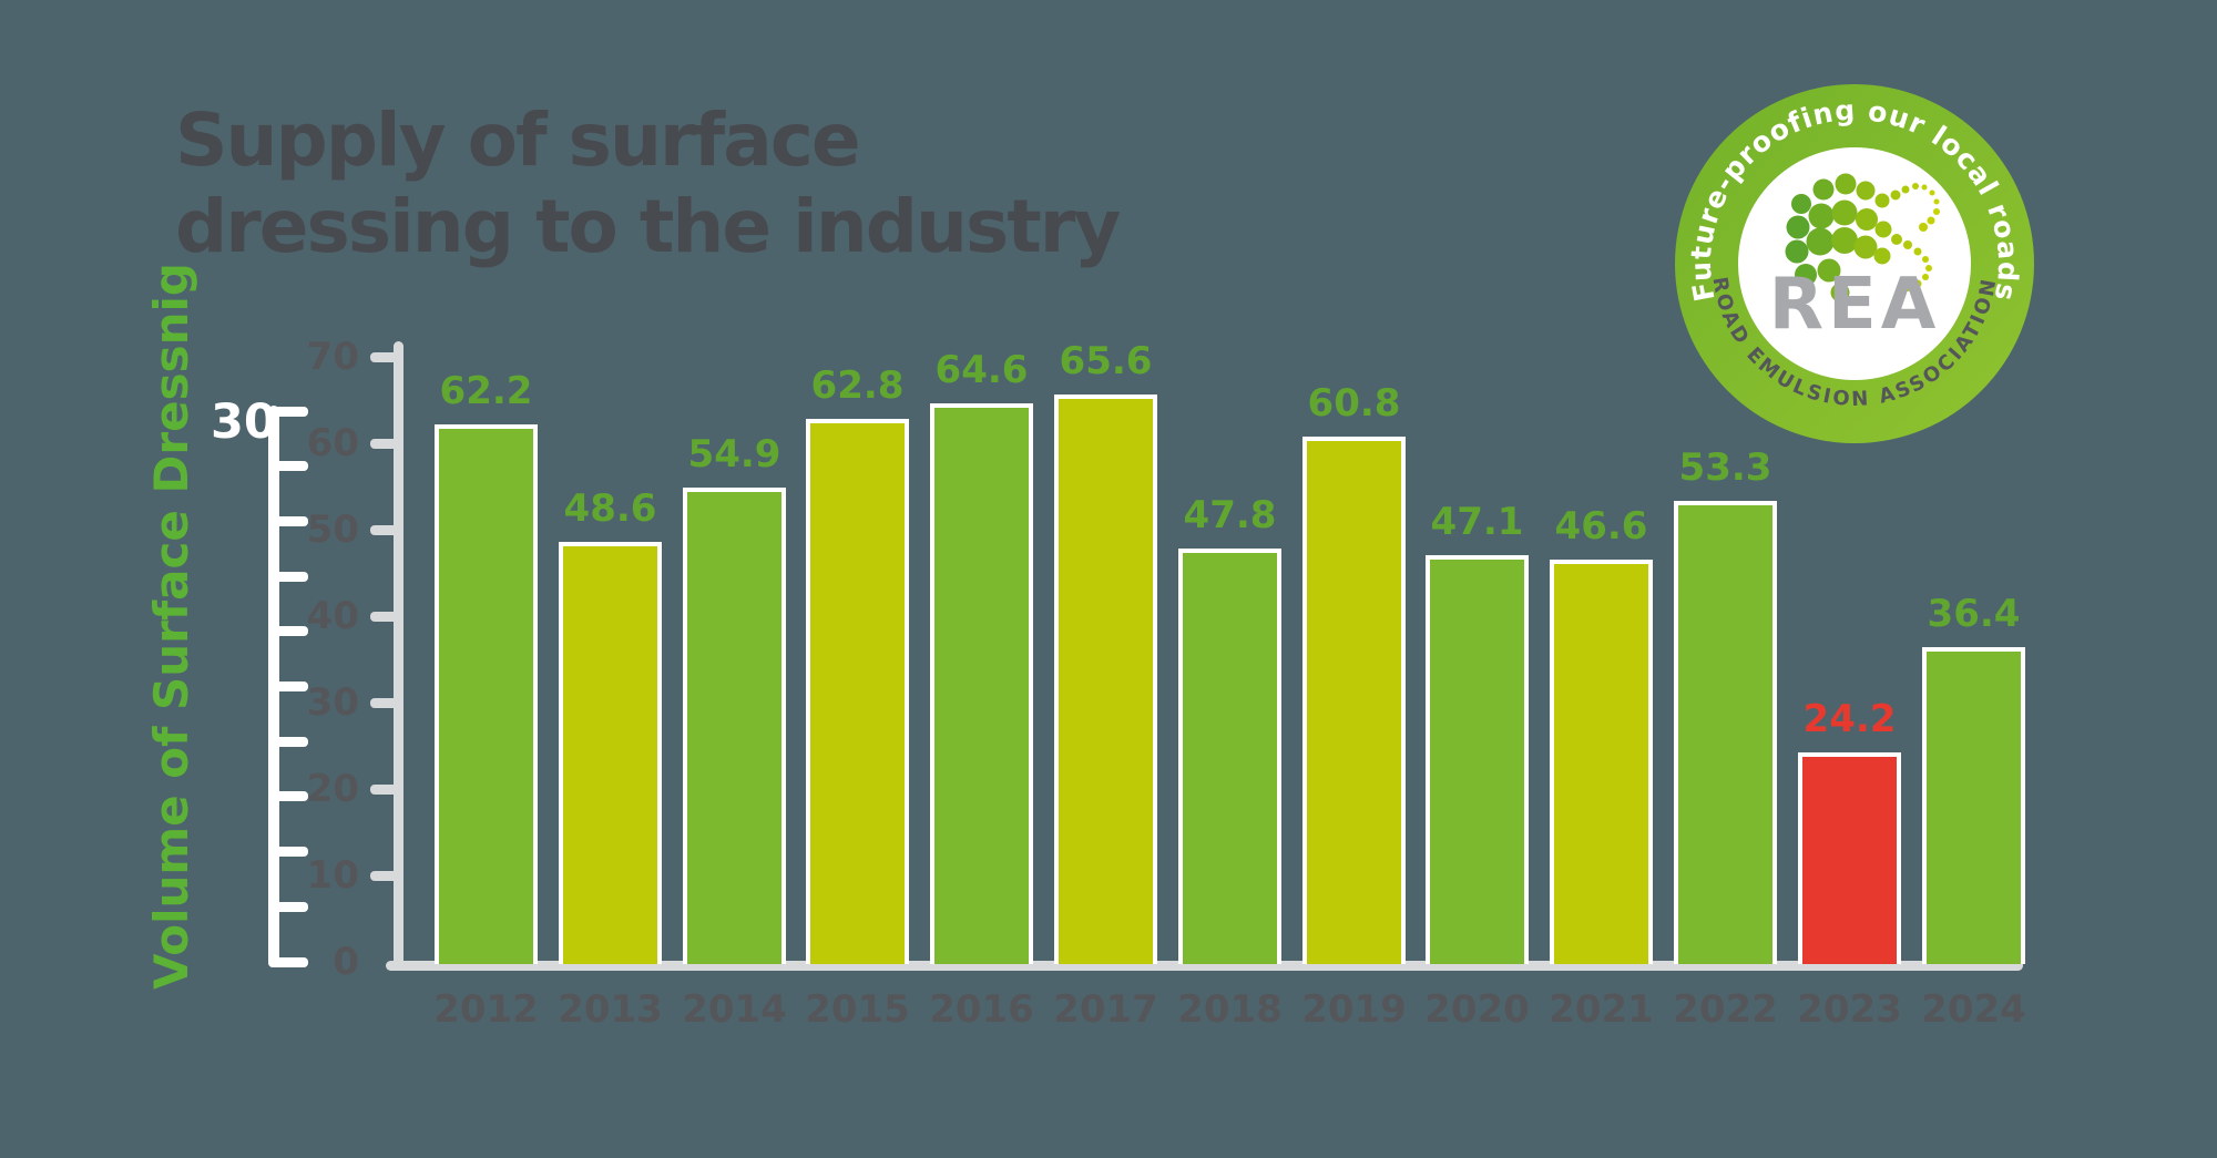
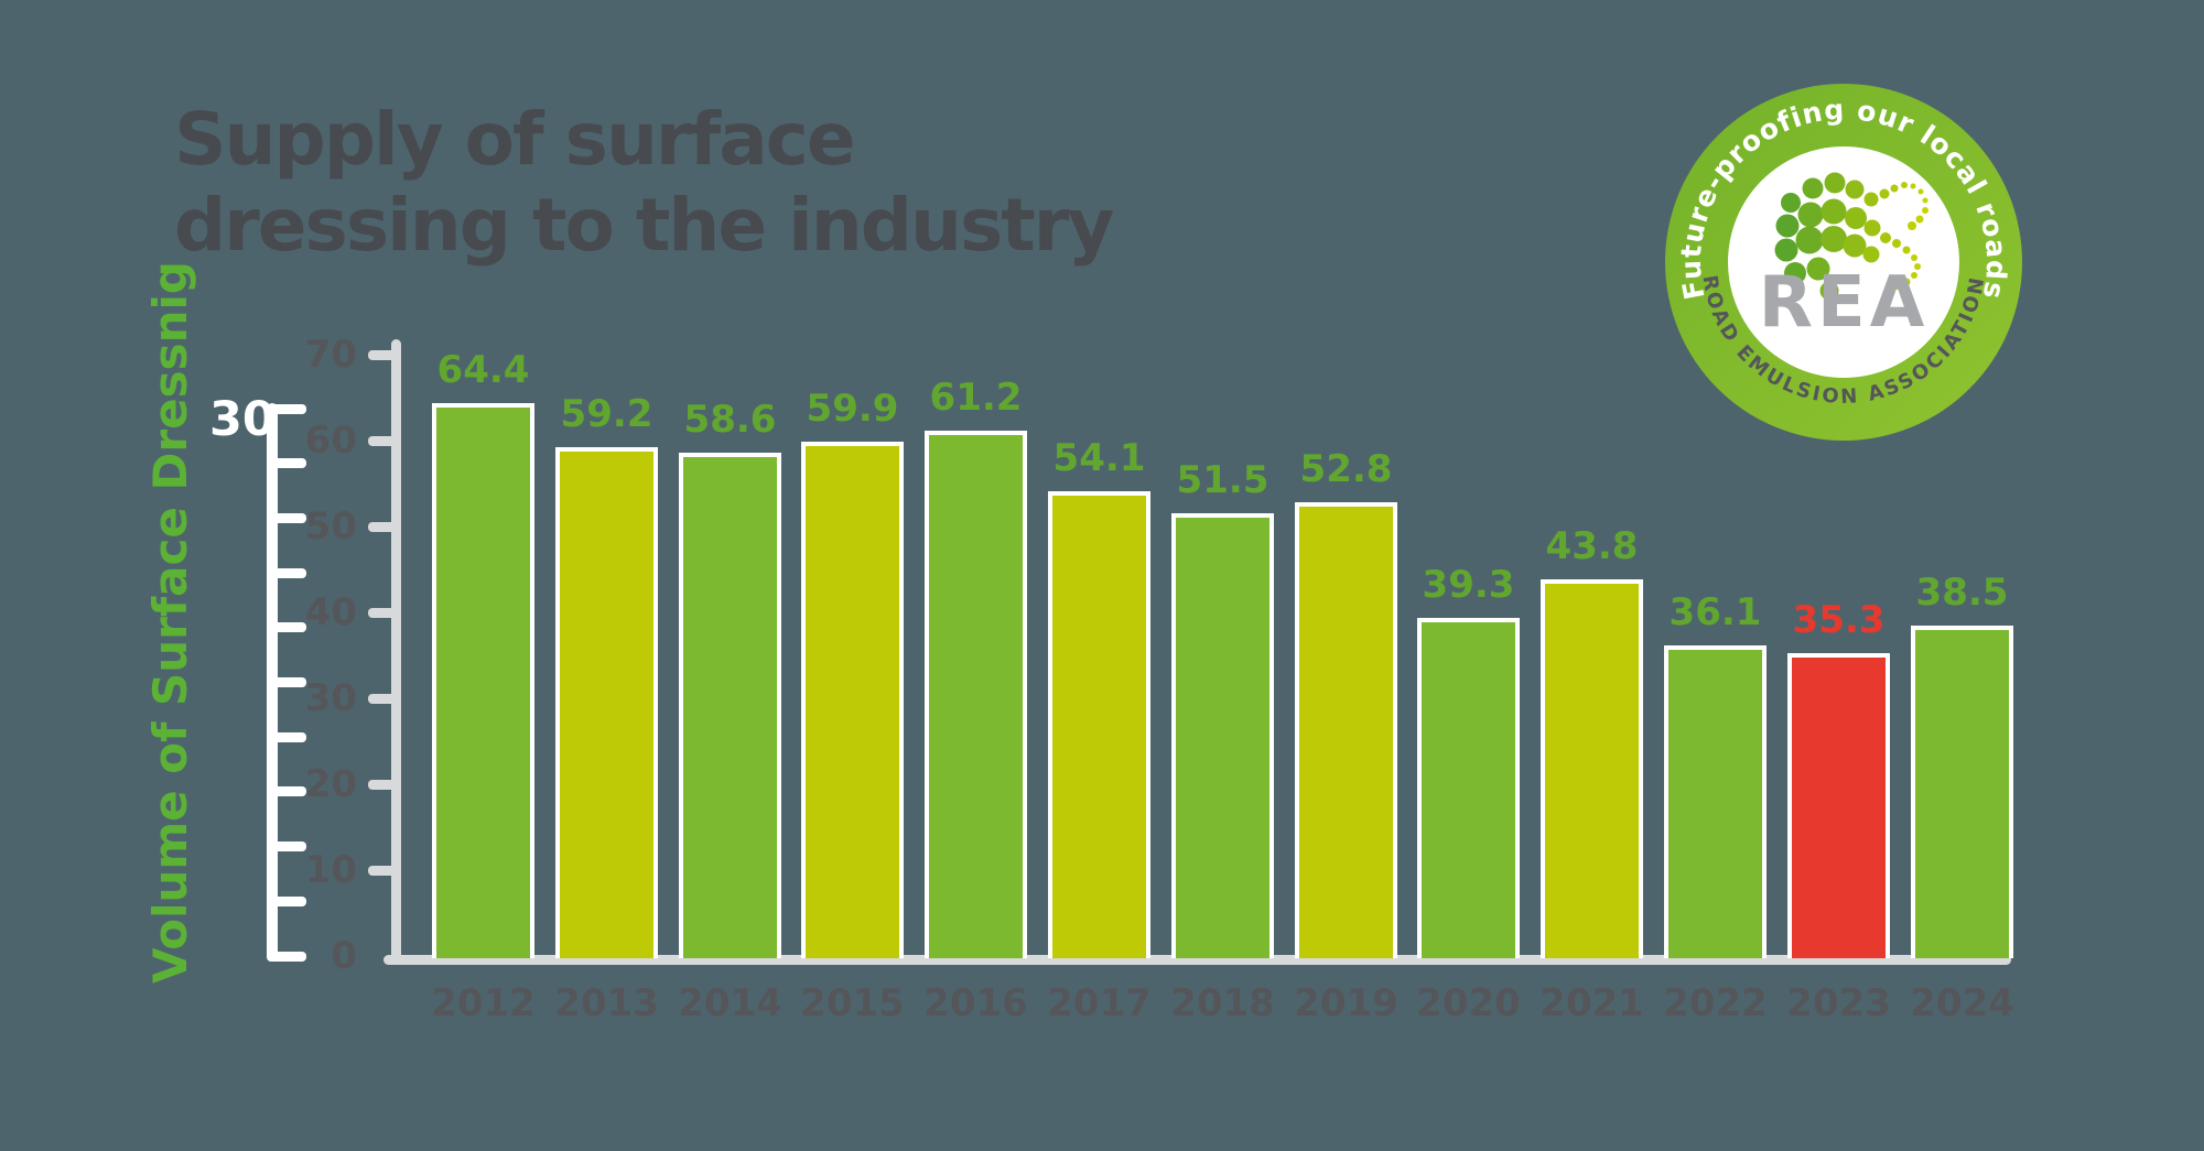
2012: 62.2 -> 64.4
2013: 48.6 -> 59.2
2014: 54.9 -> 58.6
2015: 62.8 -> 59.9
2016: 64.6 -> 61.2
2017: 65.6 -> 54.1
2018: 47.8 -> 51.5
2019: 60.8 -> 52.8
2020: 47.1 -> 39.3
2021: 46.6 -> 43.8
2022: 53.3 -> 36.1
2023: 24.2 -> 35.3
2024: 36.4 -> 38.5
